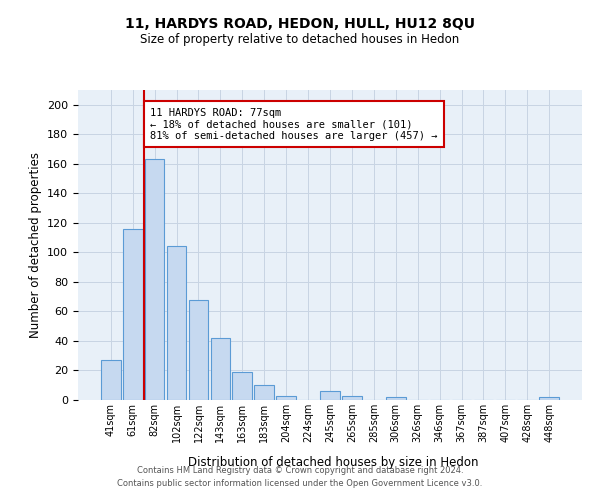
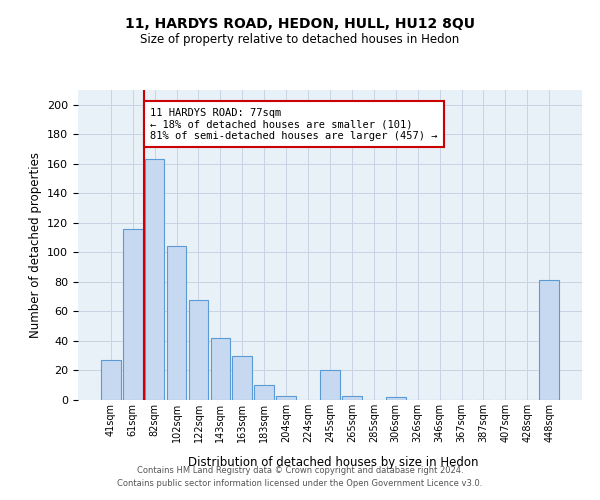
163sqm: 19 -> 30
245sqm: 6 -> 20
448sqm: 2 -> 81
